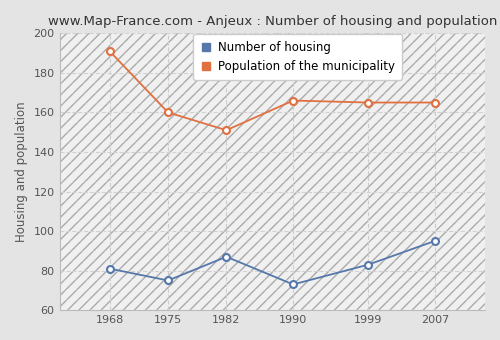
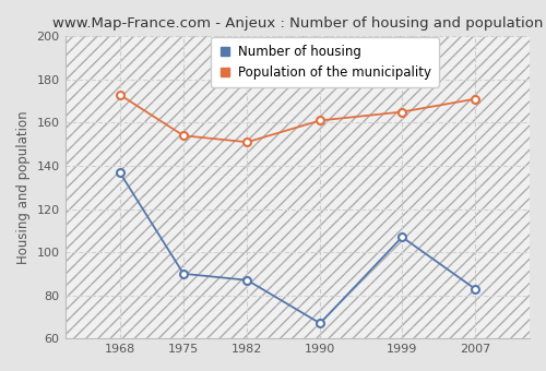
Number of housing/1968: 81 -> 137
Population of the municipality/1968: 191 -> 173
Number of housing/1975: 75 -> 90
Population of the municipality/1975: 160 -> 154
Number of housing/1990: 73 -> 67
Population of the municipality/1990: 166 -> 161
Number of housing/1999: 83 -> 107
Number of housing/2007: 95 -> 83
Population of the municipality/2007: 165 -> 171
